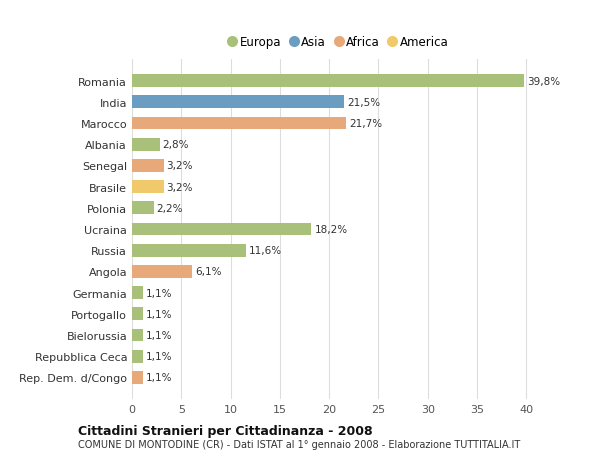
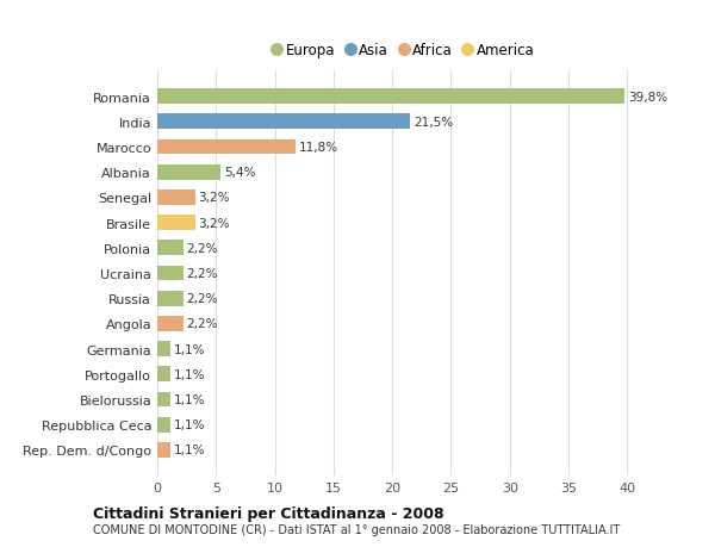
Marocco: 21,7% -> 11,8%
Albania: 2,8% -> 5,4%
Ucraina: 18,2% -> 2,2%
Russia: 11,6% -> 2,2%
Angola: 6,1% -> 2,2%
